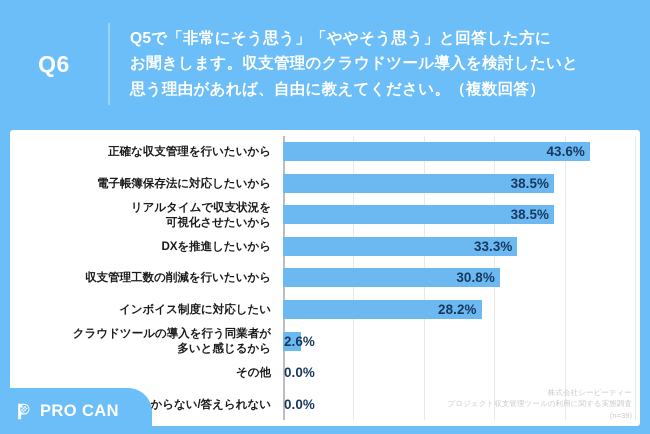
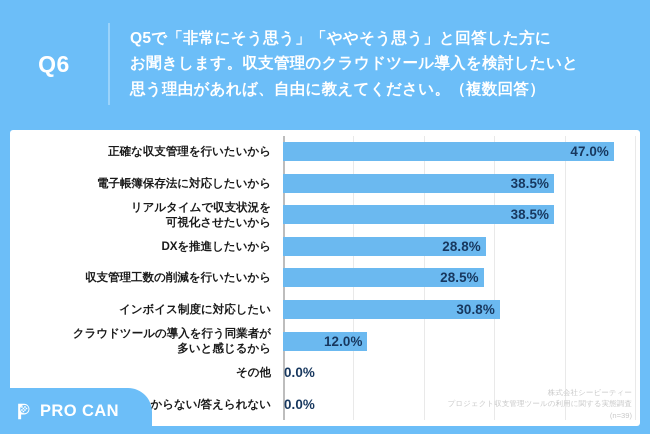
正確な収支管理を行いたいから: 43.6% -> 47.0%
DXを推進したいから: 33.3% -> 28.8%
収支管理工数の削減を行いたいから: 30.8% -> 28.5%
インボイス制度に対応したい: 28.2% -> 30.8%
クラウドツールの導入を行う同業者が 多いと感じるから: 2.6% -> 12.0%
